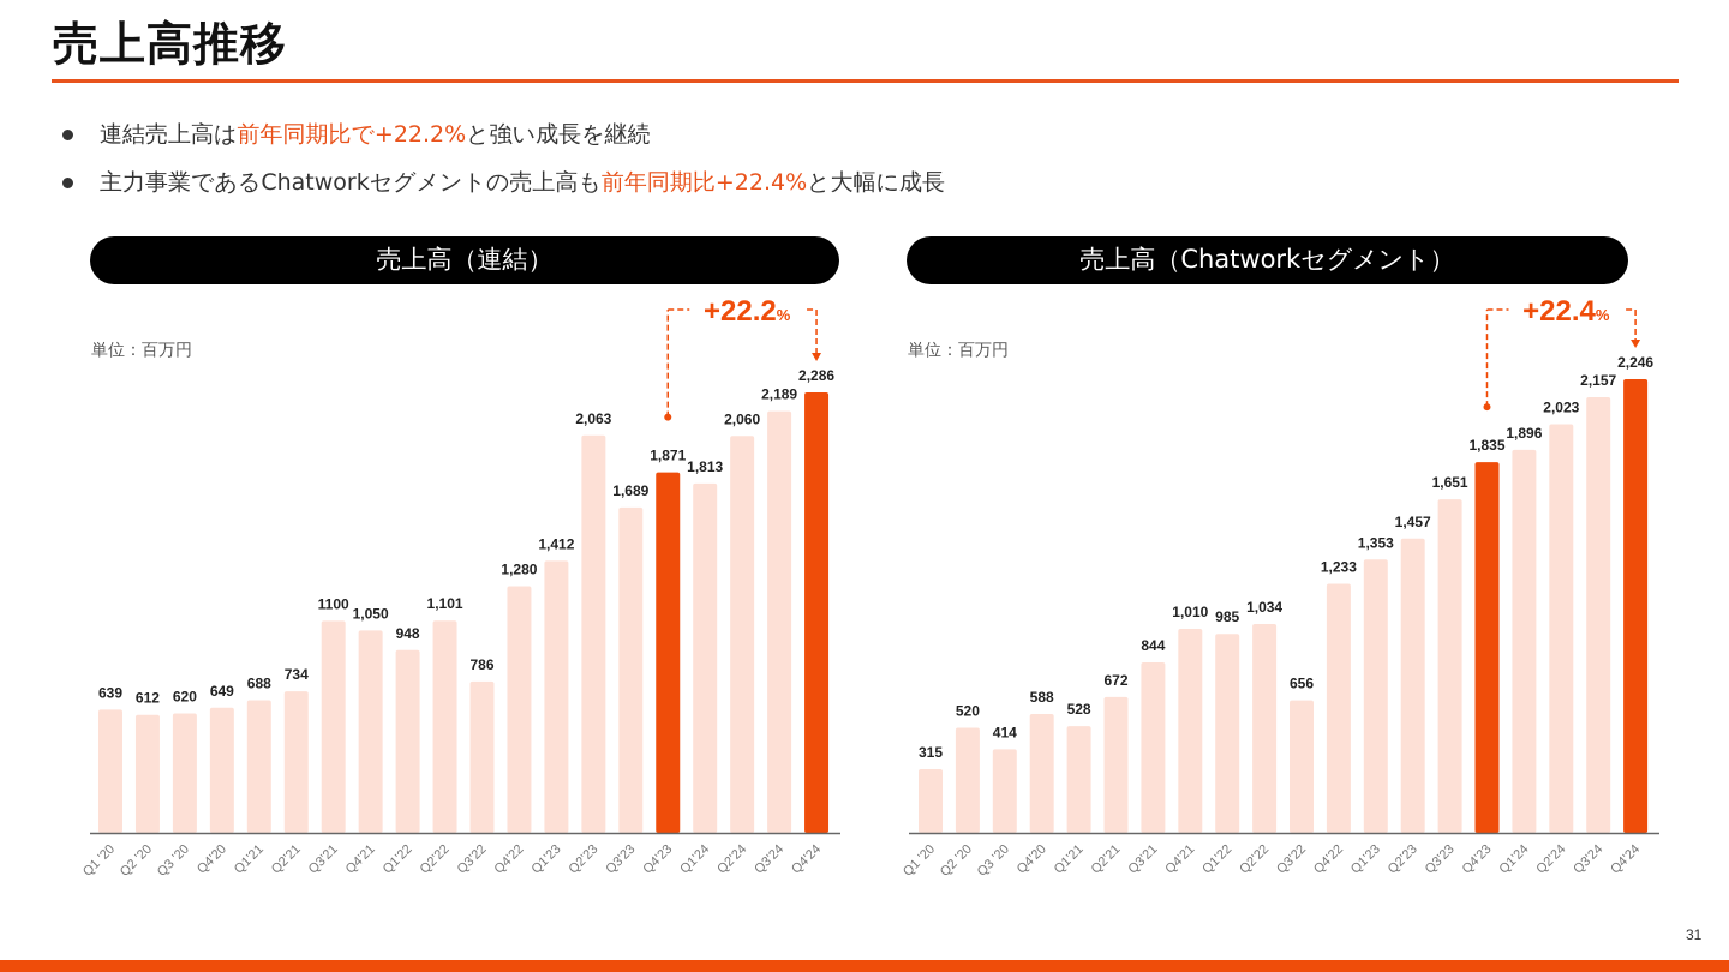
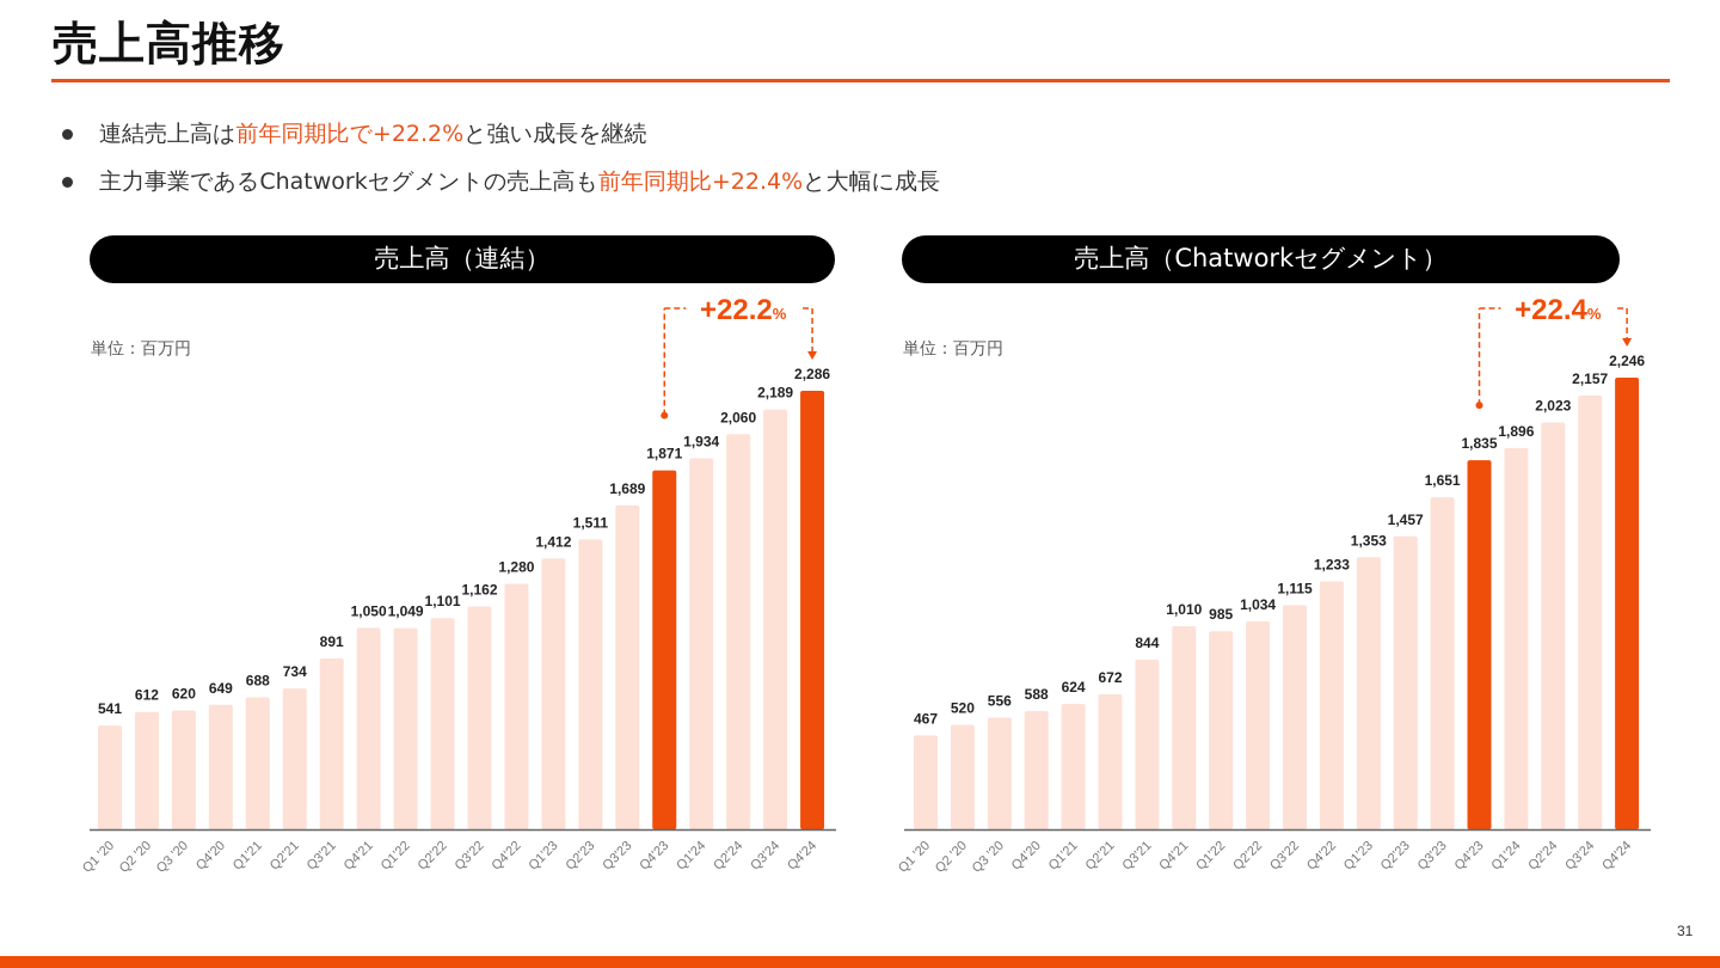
売上高（連結）/Q1 '20: 639 -> 541
売上高（連結）/Q3'21: 1100 -> 891
売上高（連結）/Q1'22: 948 -> 1,049
売上高（連結）/Q3'22: 786 -> 1,162
売上高（連結）/Q2'23: 2,063 -> 1,511
売上高（連結）/Q1'24: 1,813 -> 1,934
売上高（Chatworkセグメント）/Q1 '20: 315 -> 467
売上高（Chatworkセグメント）/Q3 '20: 414 -> 556
売上高（Chatworkセグメント）/Q1'21: 528 -> 624
売上高（Chatworkセグメント）/Q3'22: 656 -> 1,115
